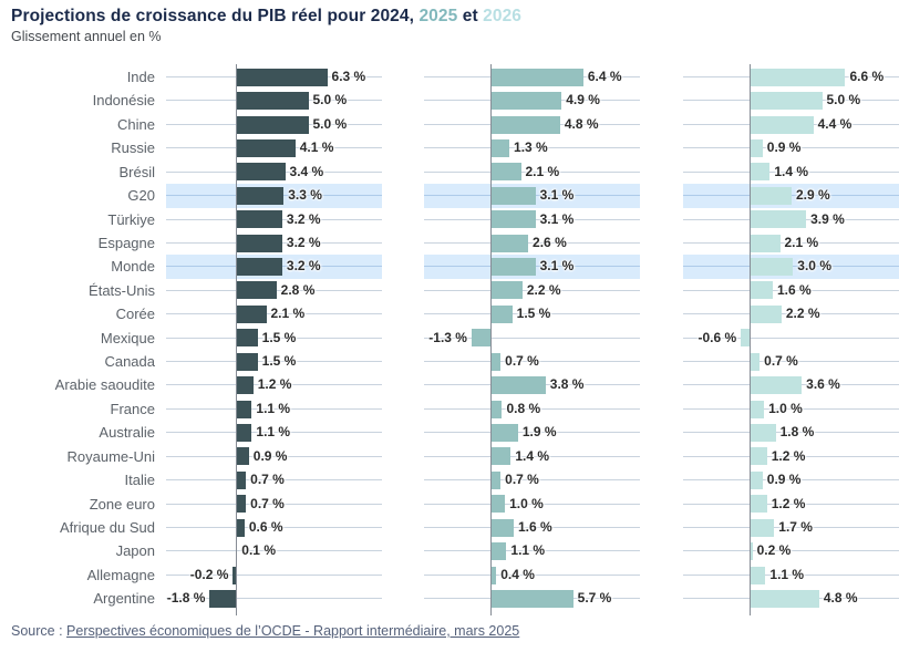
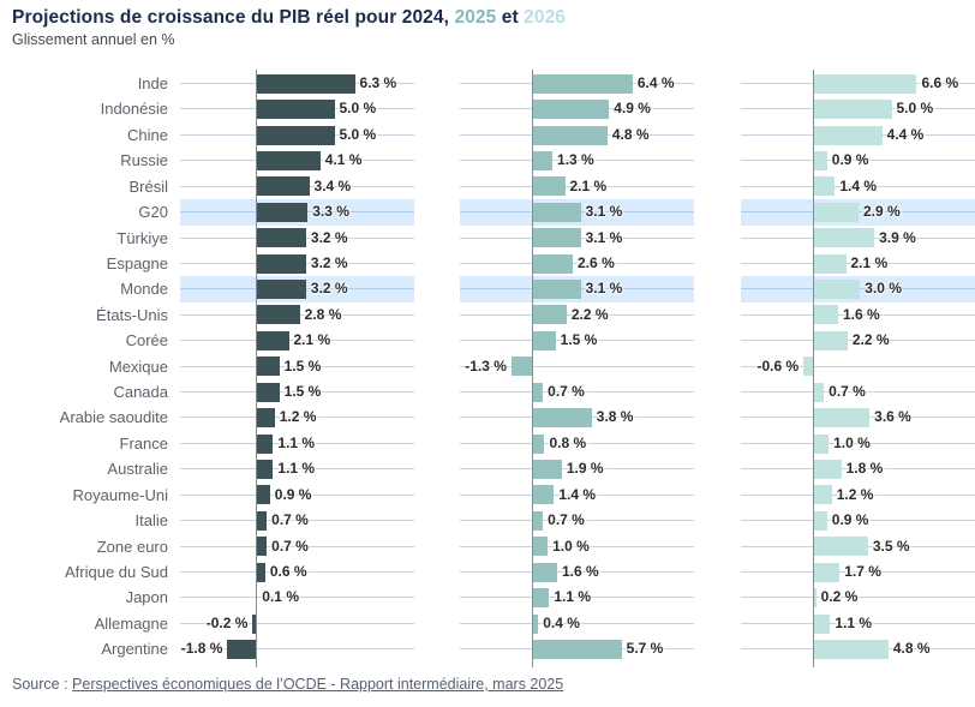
2026/Zone euro: 1.2 -> 3.5
